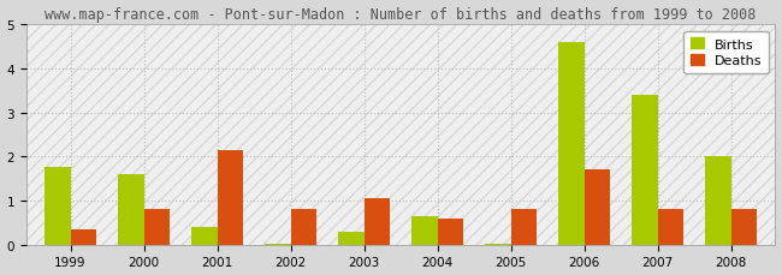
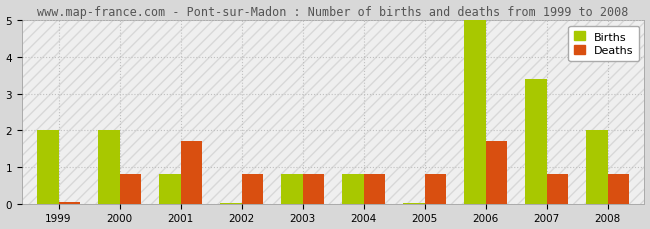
Births/1999: 1.75 -> 2.00
Deaths/1999: 0.35 -> 0.05
Births/2000: 1.60 -> 2.00
Births/2001: 0.40 -> 0.80
Deaths/2001: 2.15 -> 1.70
Births/2003: 0.30 -> 0.80
Deaths/2003: 1.05 -> 0.80
Births/2004: 0.65 -> 0.80
Deaths/2004: 0.60 -> 0.80
Births/2006: 4.60 -> 5.00
